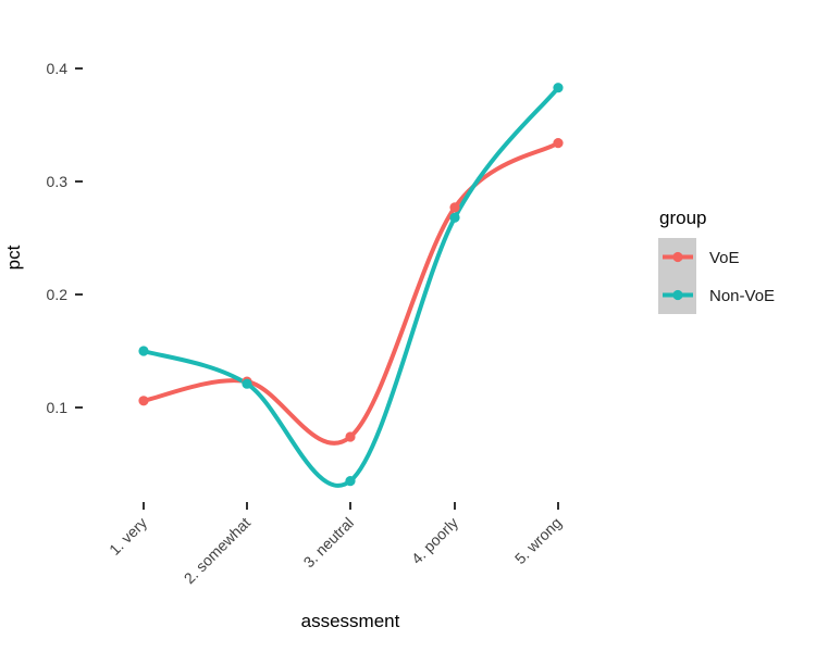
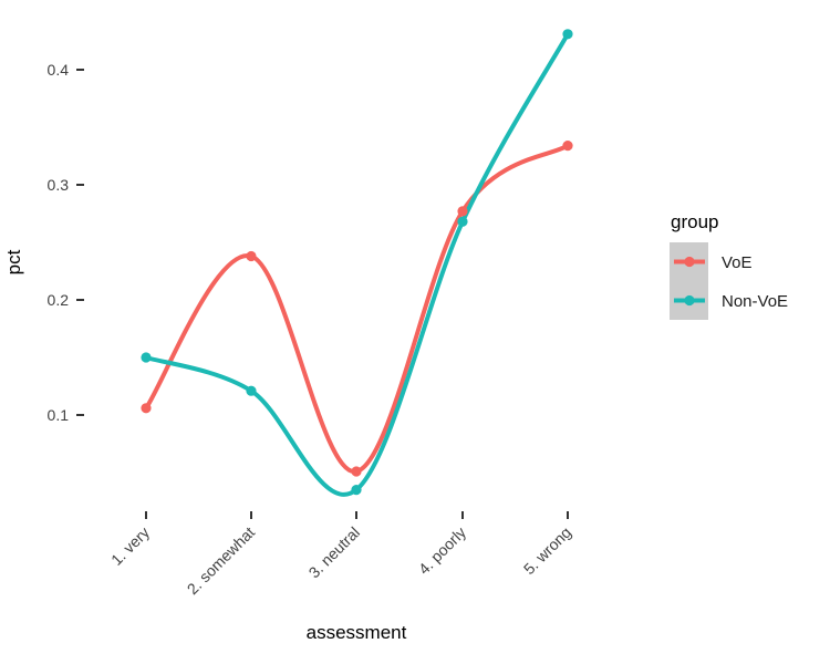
VoE/2. somewhat: 0.123 -> 0.238
VoE/3. neutral: 0.074 -> 0.051
Non-VoE/5. wrong: 0.383 -> 0.431
